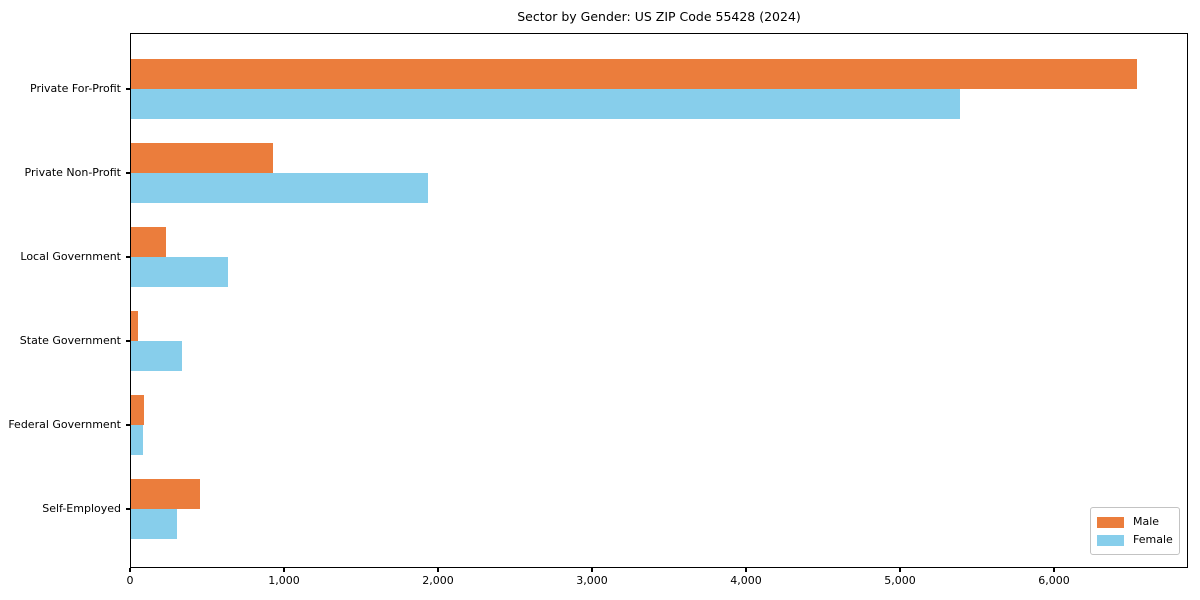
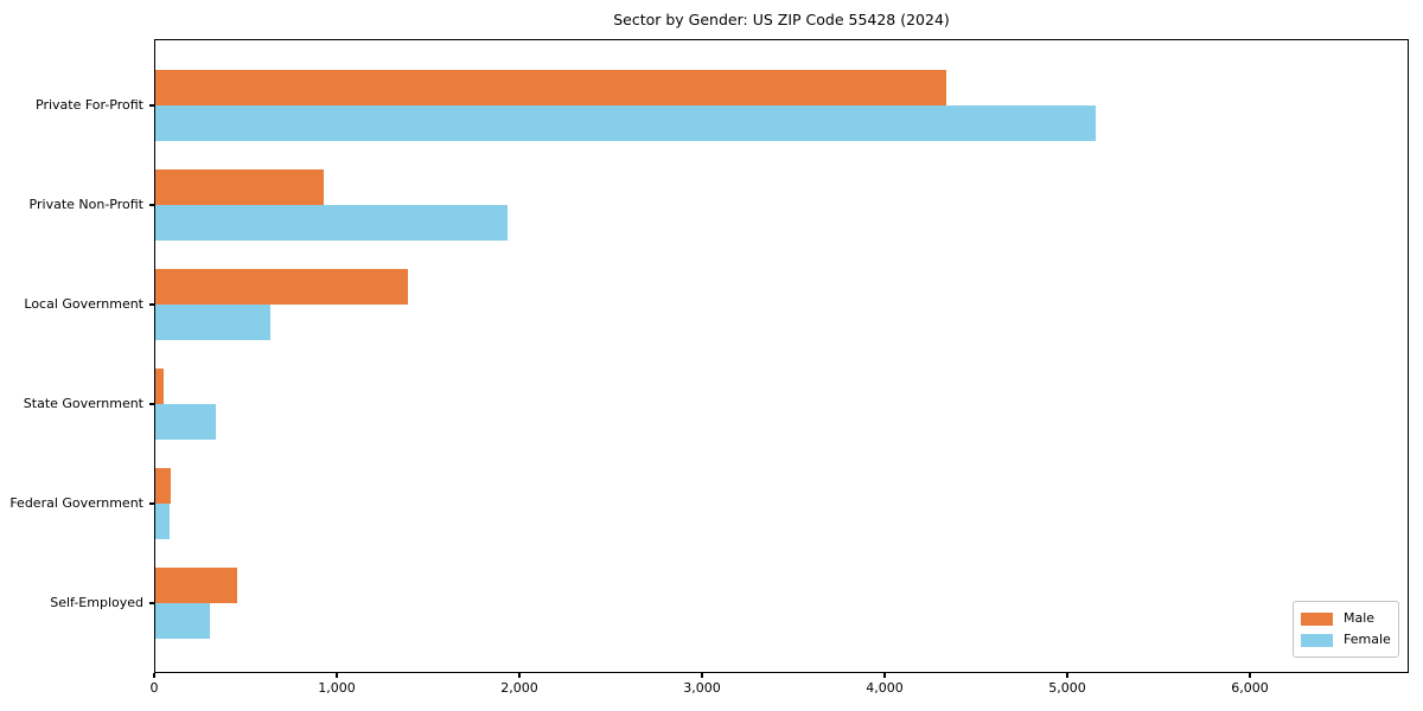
Male/Private For-Profit: 6530 -> 4330
Female/Private For-Profit: 5380 -> 5150
Male/Local Government: 230 -> 1380
